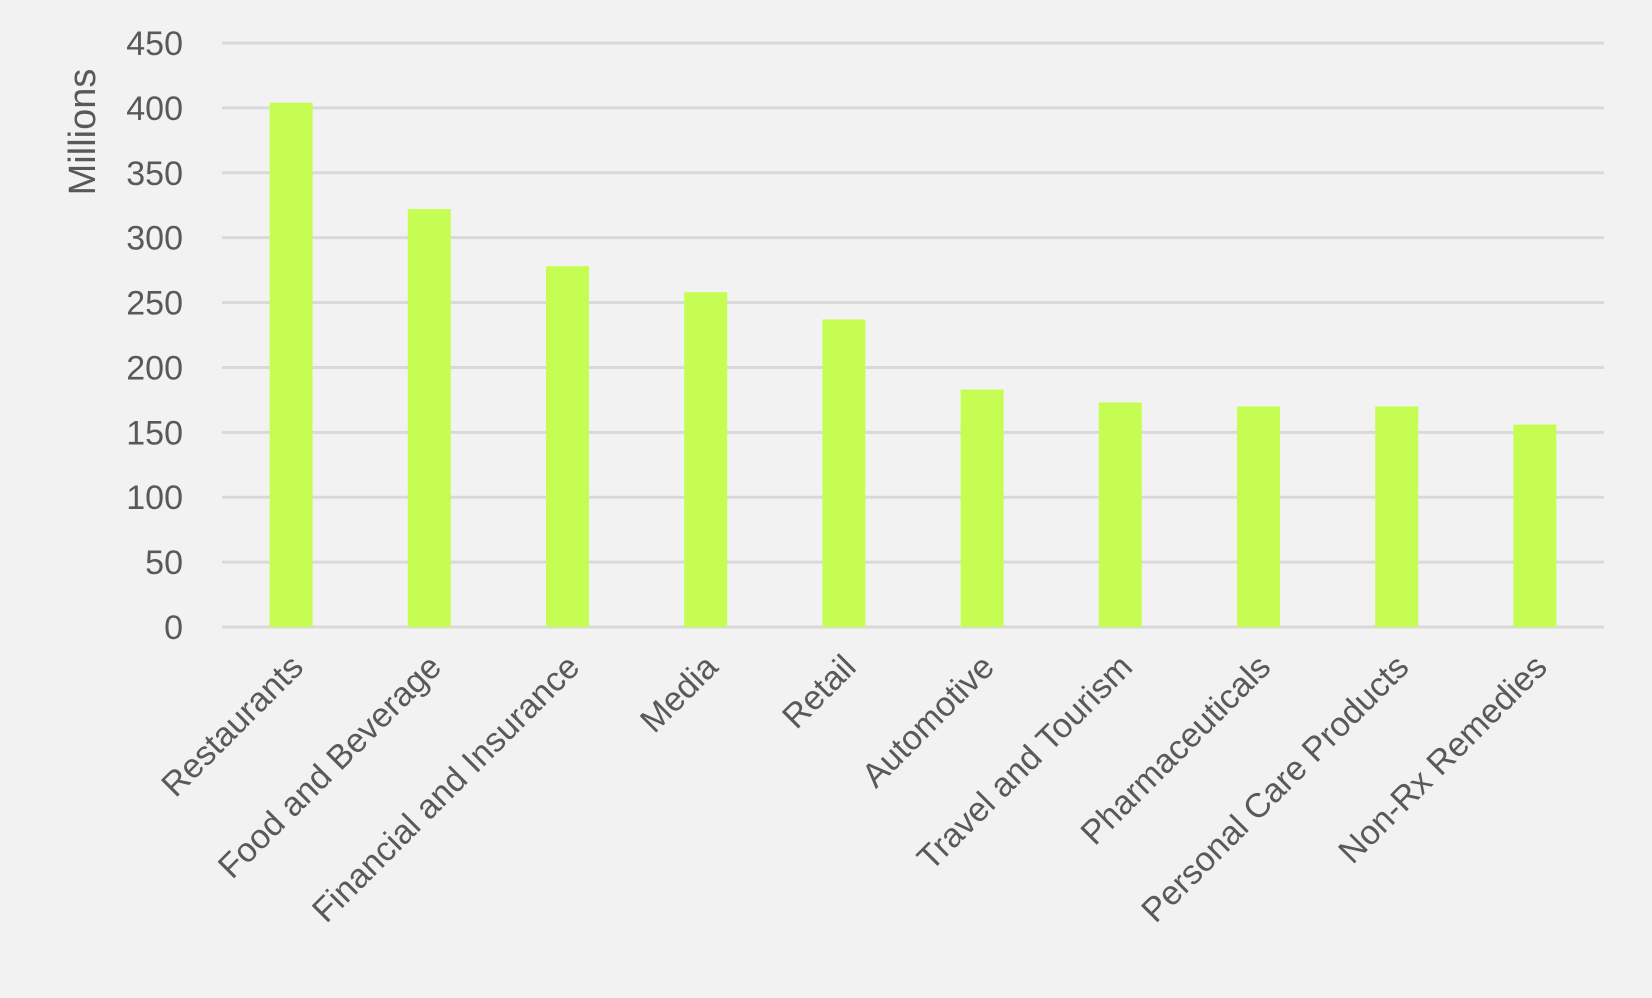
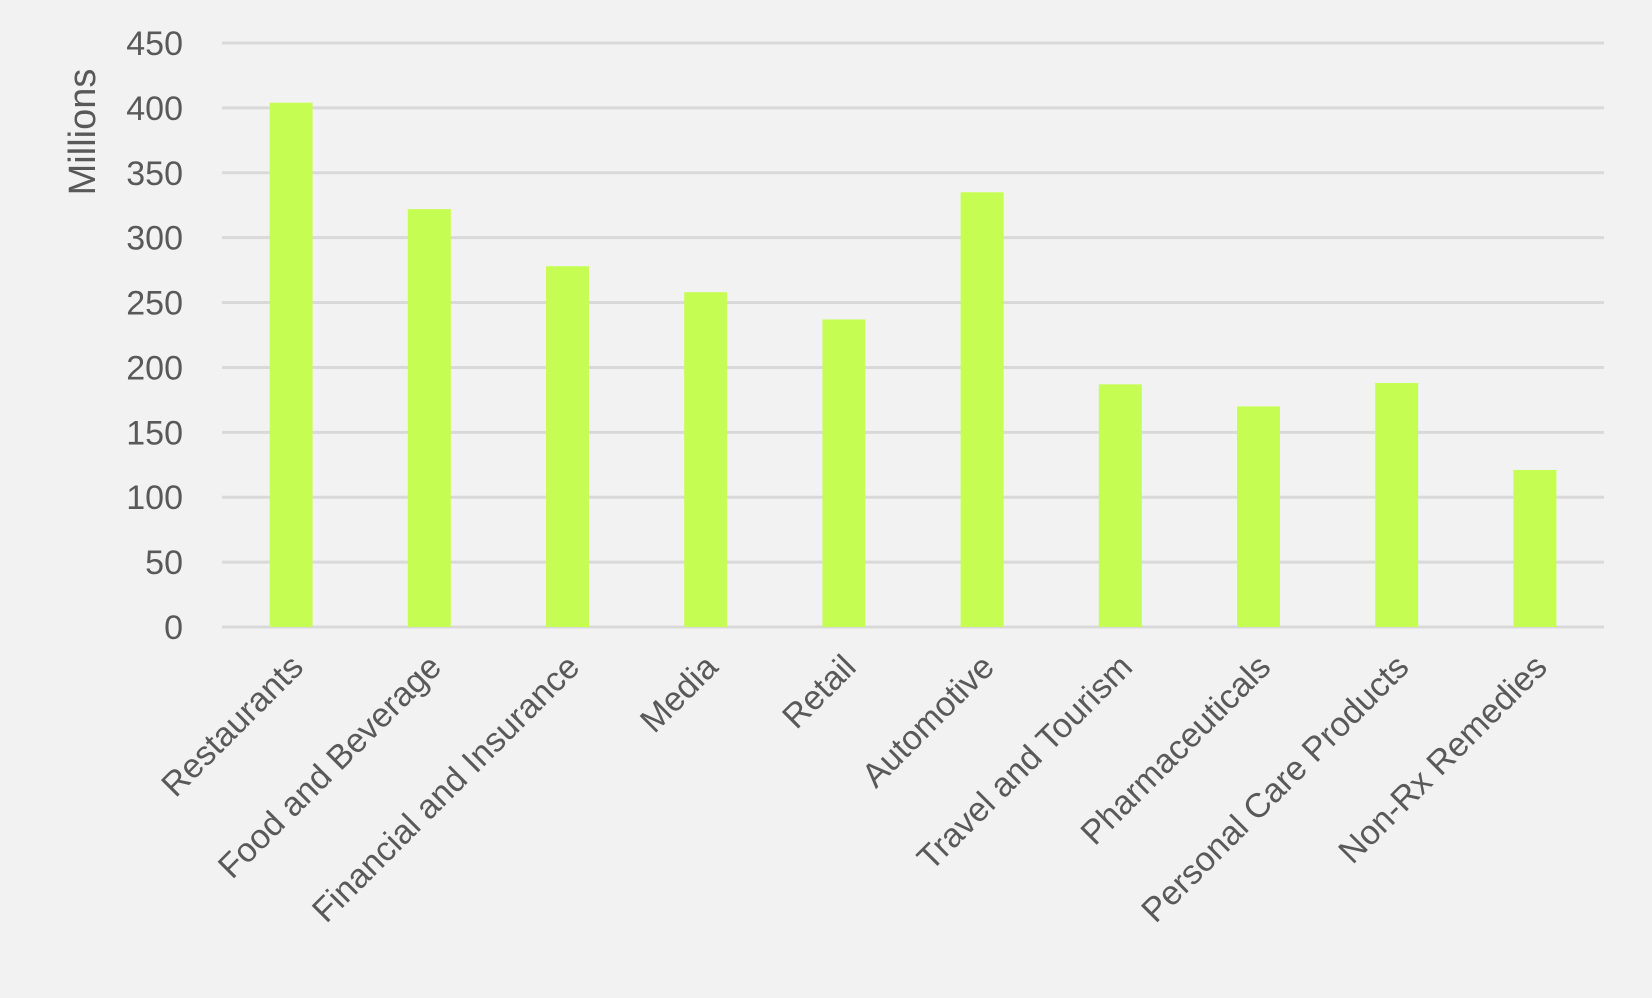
Automotive: 183 -> 335
Travel and Tourism: 173 -> 187
Personal Care Products: 170 -> 188
Non-Rx Remedies: 156 -> 121
